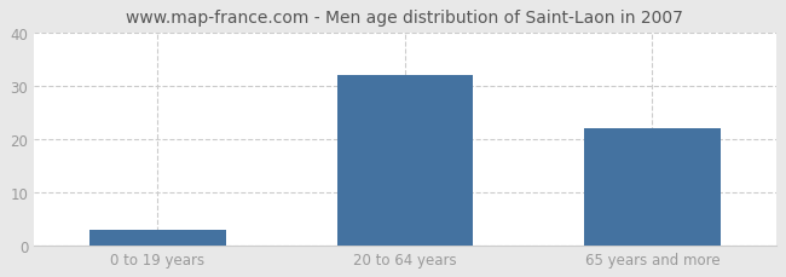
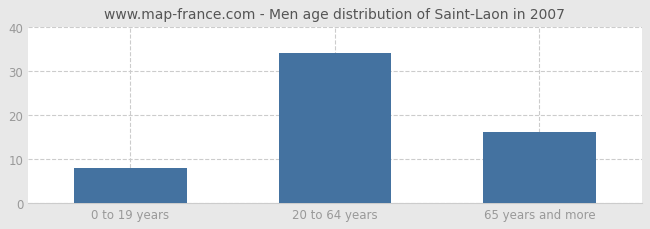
0 to 19 years: 3 -> 8
20 to 64 years: 32 -> 34
65 years and more: 22 -> 16
